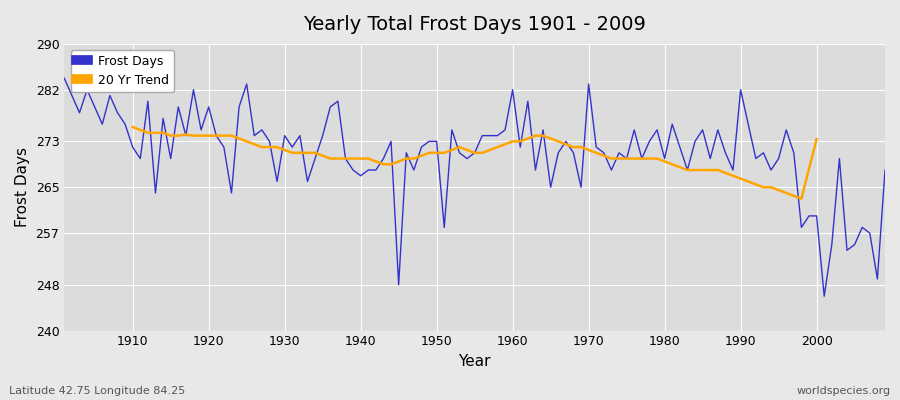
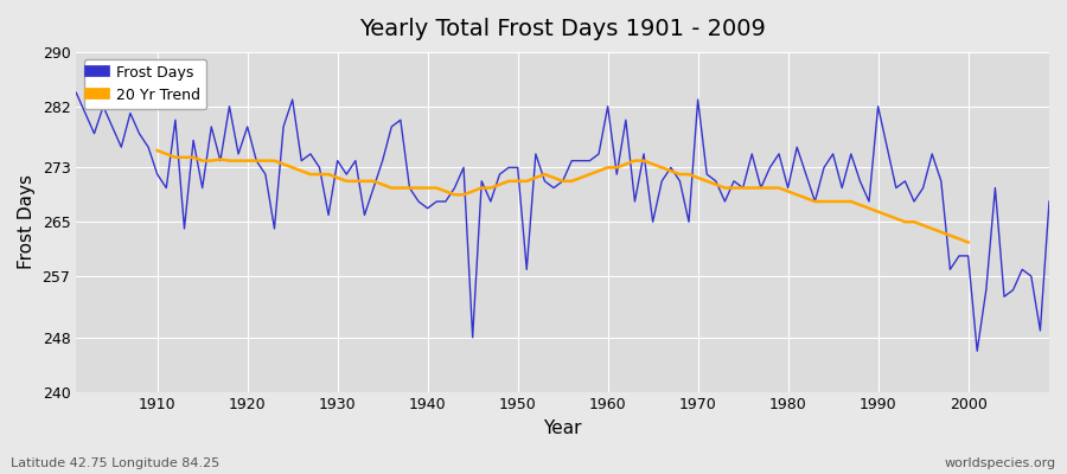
20 Yr Trend/2000: 273.4 -> 262.0
